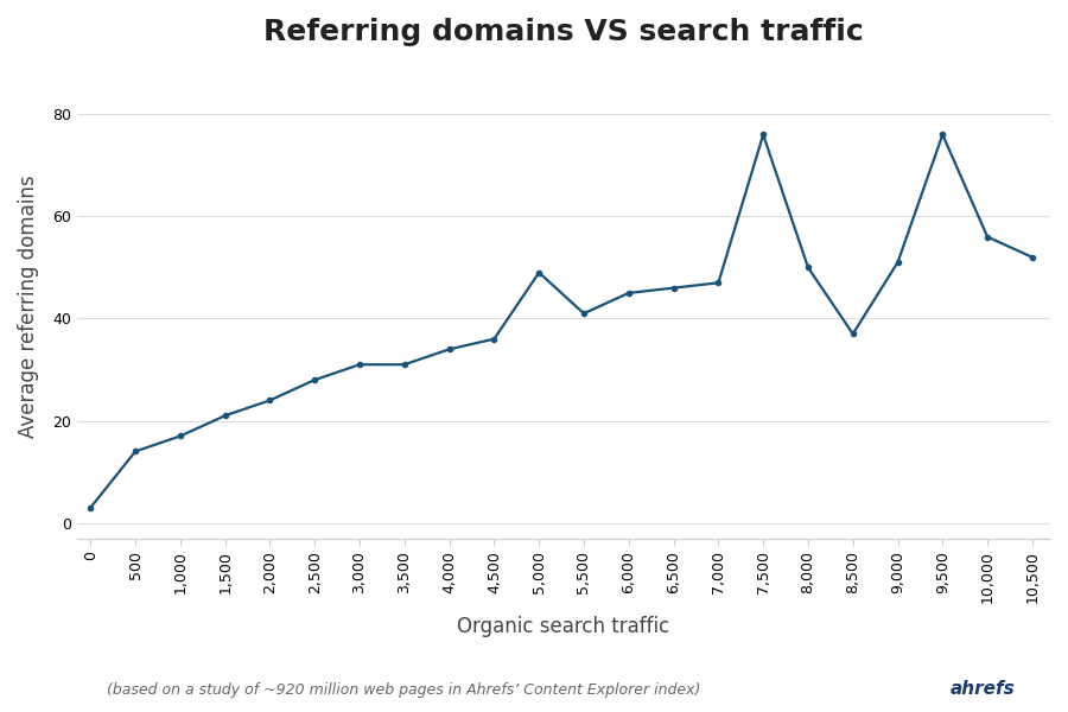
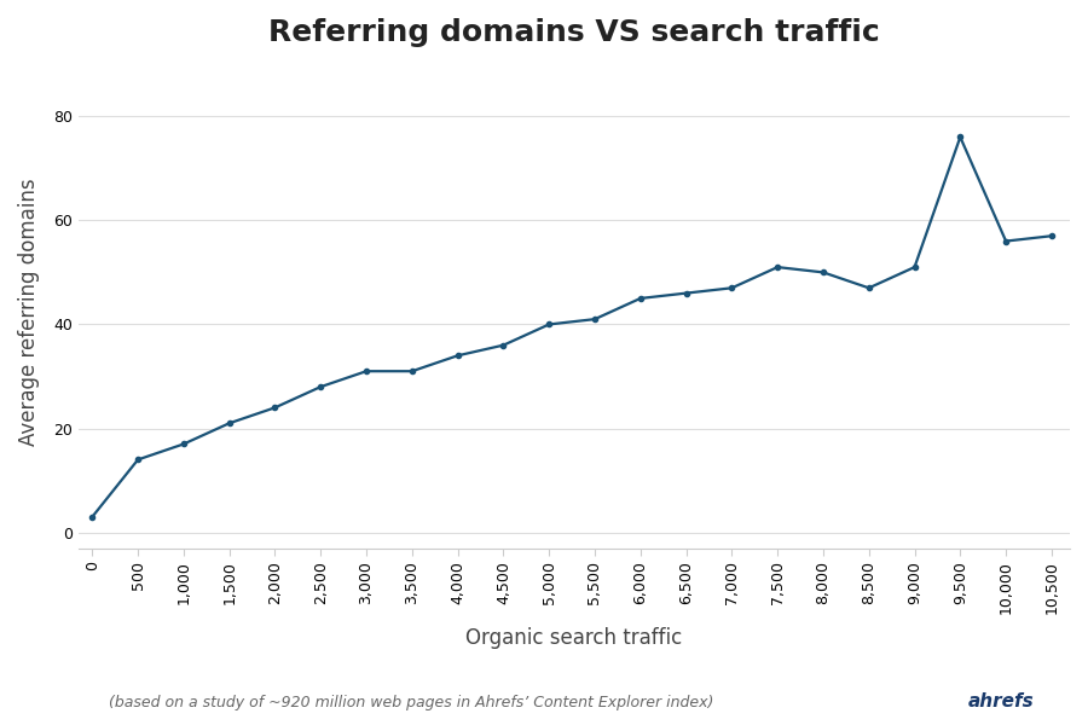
5,000: 49 -> 40
7,500: 76 -> 51
8,500: 37 -> 47
10,500: 52 -> 57
